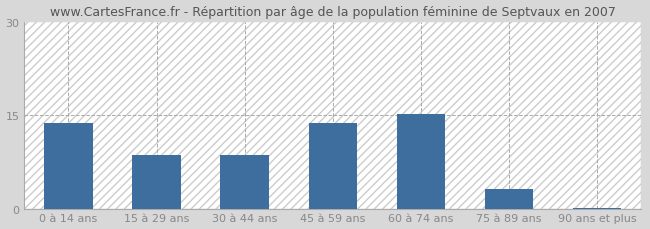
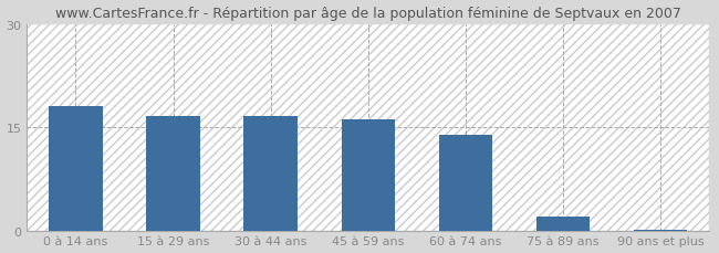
0 à 14 ans: 13.8 -> 18.0
15 à 29 ans: 8.6 -> 16.6
30 à 44 ans: 8.6 -> 16.6
45 à 59 ans: 13.8 -> 16.1
60 à 74 ans: 15.2 -> 13.9
75 à 89 ans: 3.2 -> 2.0
